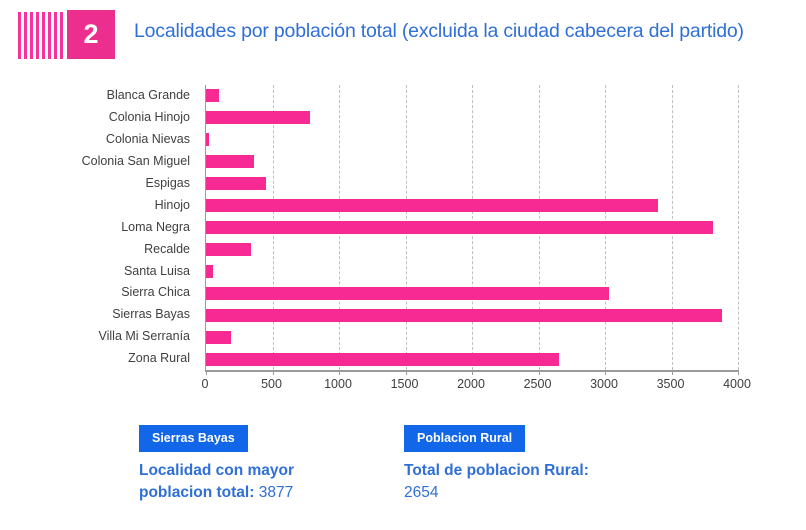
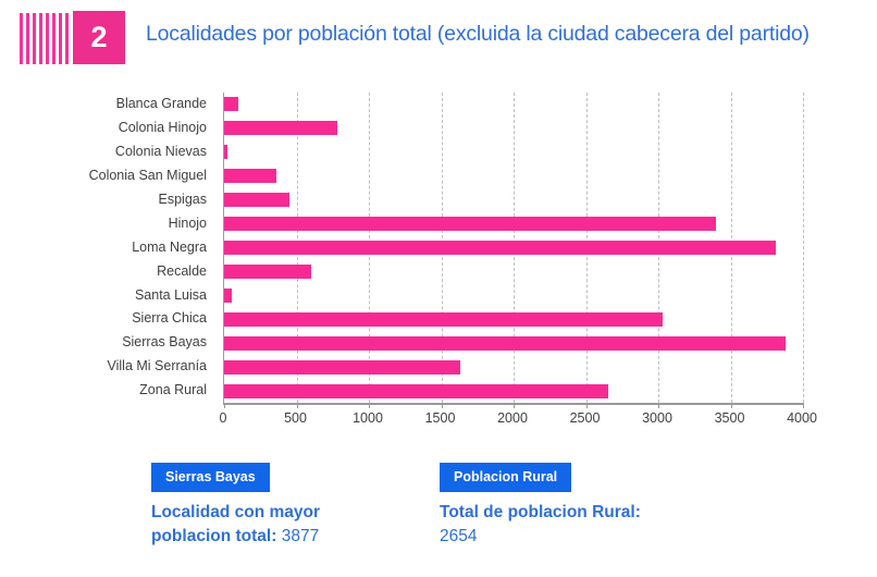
Recalde: 340 -> 600
Villa Mi Serranía: 190 -> 1630
